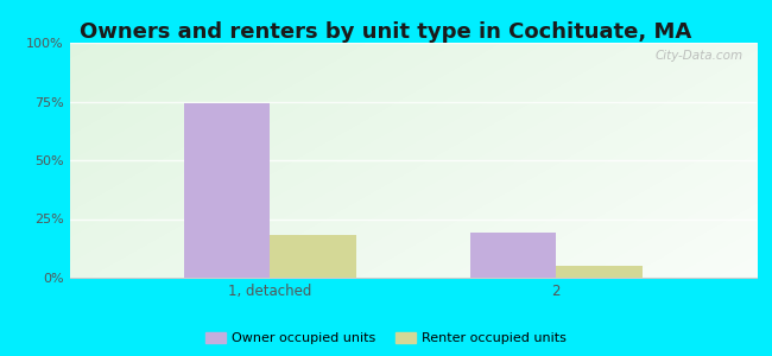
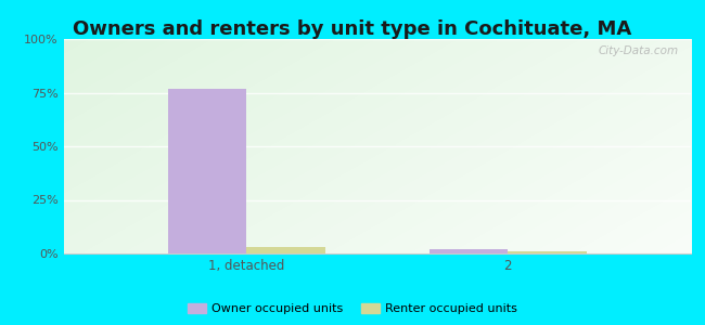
Owner occupied units/1, detached: 74% -> 77%
Renter occupied units/1, detached: 18% -> 3%
Owner occupied units/2: 19% -> 2%
Renter occupied units/2: 5% -> 1%
